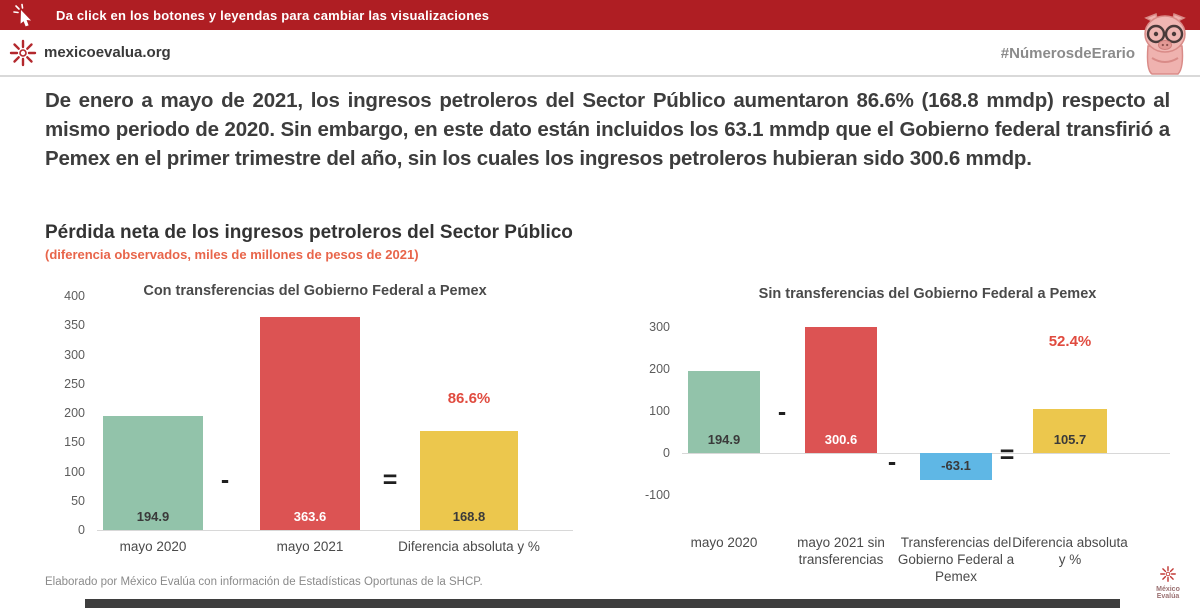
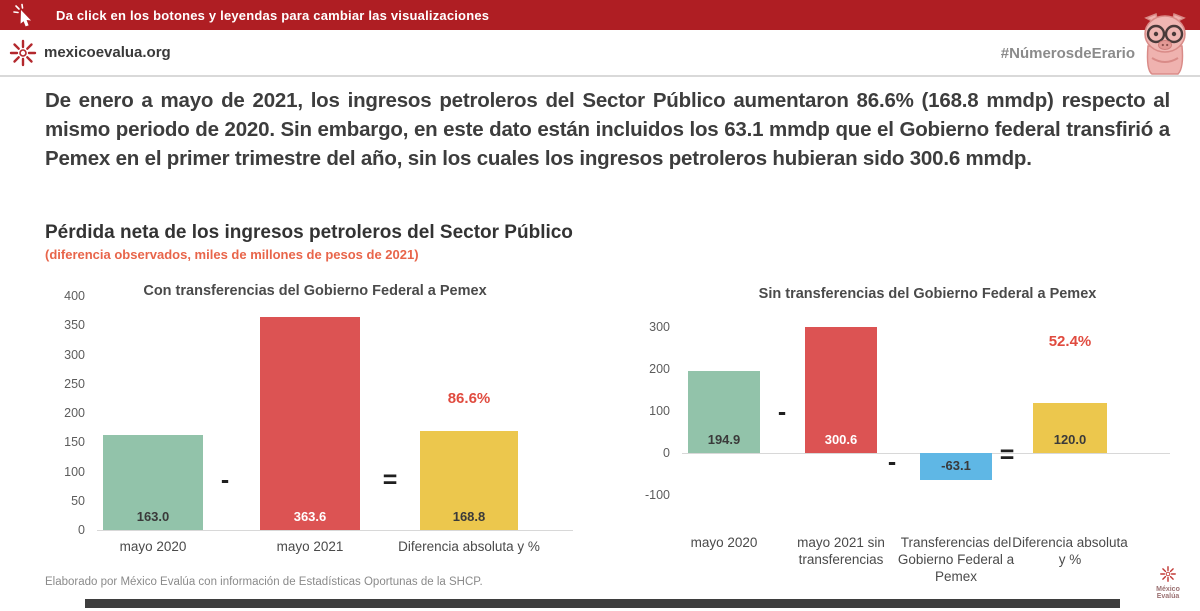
Con transferencias del Gobierno Federal a Pemex/mayo 2020: 194.9 -> 163.0
Sin transferencias del Gobierno Federal a Pemex/Diferencia absoluta y %: 105.7 -> 120.0
